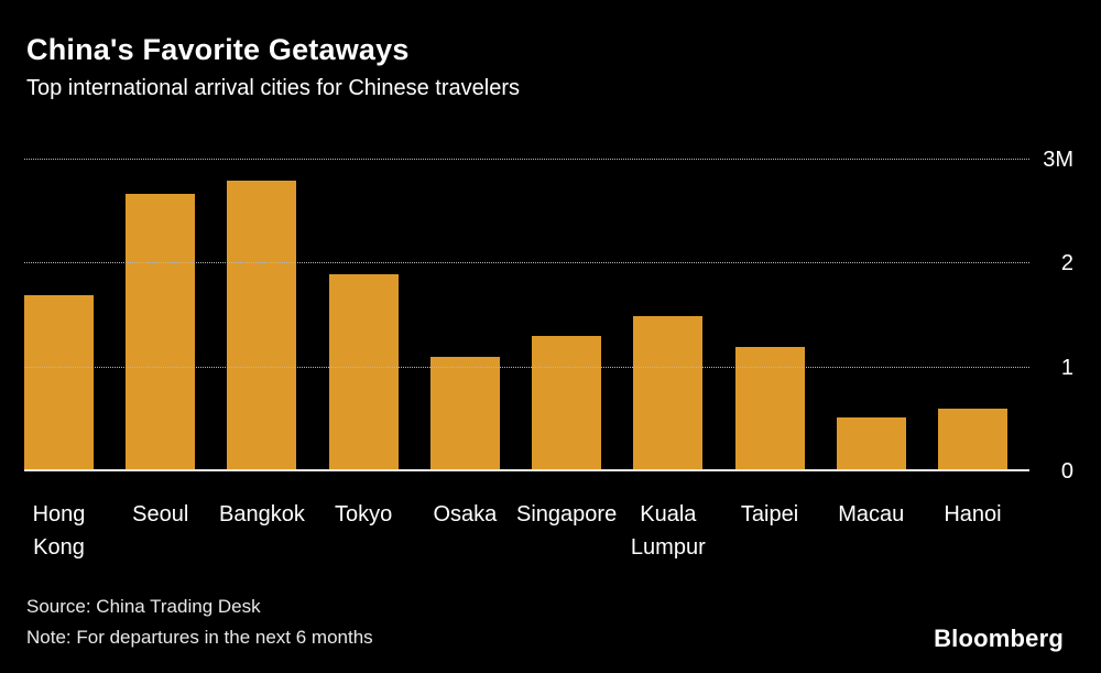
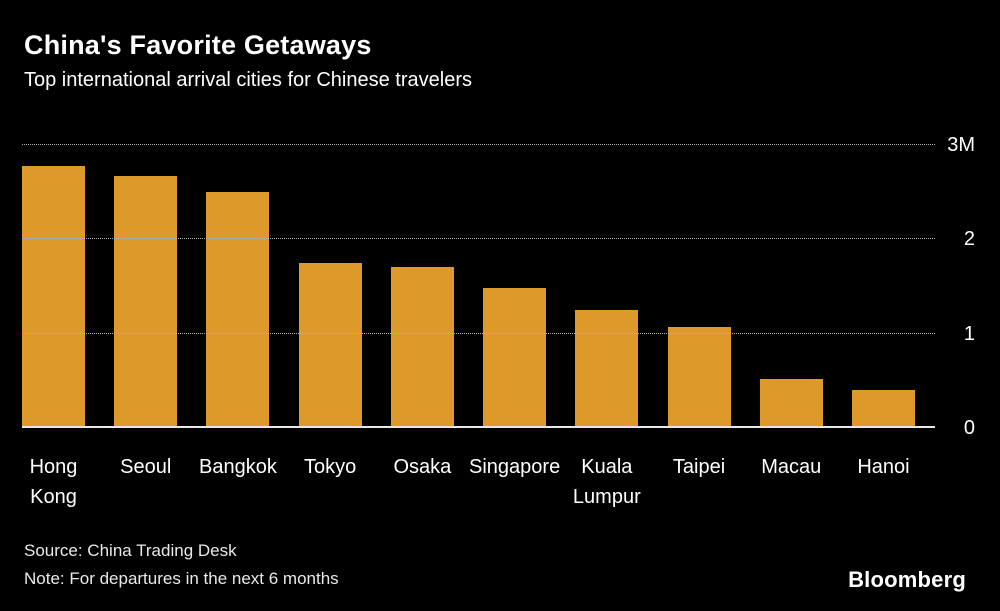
Hong Kong: 1.7M -> 2.8M
Bangkok: 2.8M -> 2.5M
Tokyo: 1.9M -> 1.8M
Osaka: 1.1M -> 1.7M
Singapore: 1.3M -> 1.5M
Kuala Lumpur: 1.5M -> 1.2M
Taipei: 1.2M -> 1.1M
Hanoi: 0.6M -> 0.4M
